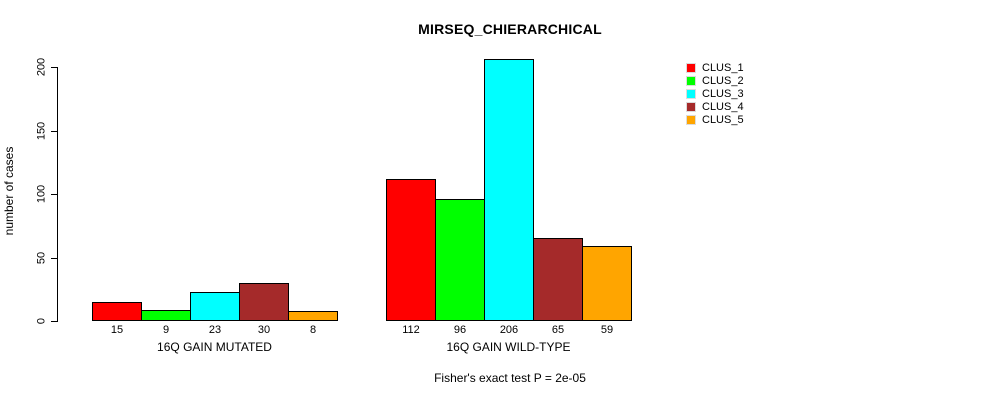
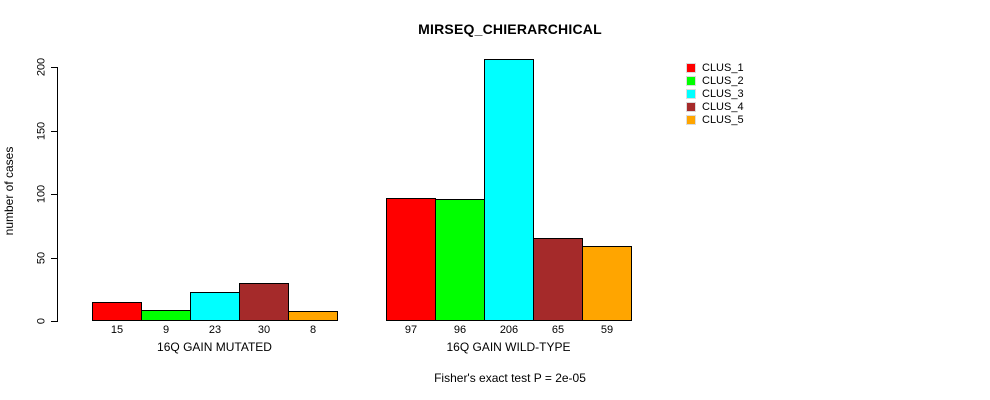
CLUS_1/16Q GAIN WILD-TYPE: 112 -> 97
